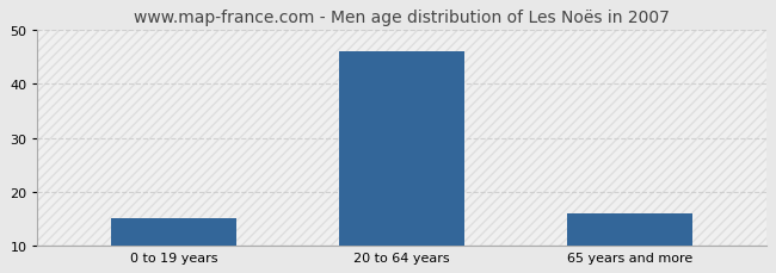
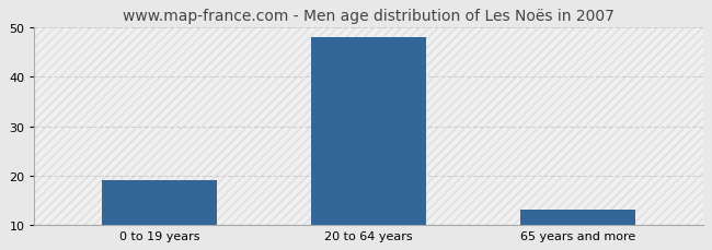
0 to 19 years: 15 -> 19
20 to 64 years: 46 -> 48
65 years and more: 16 -> 13
